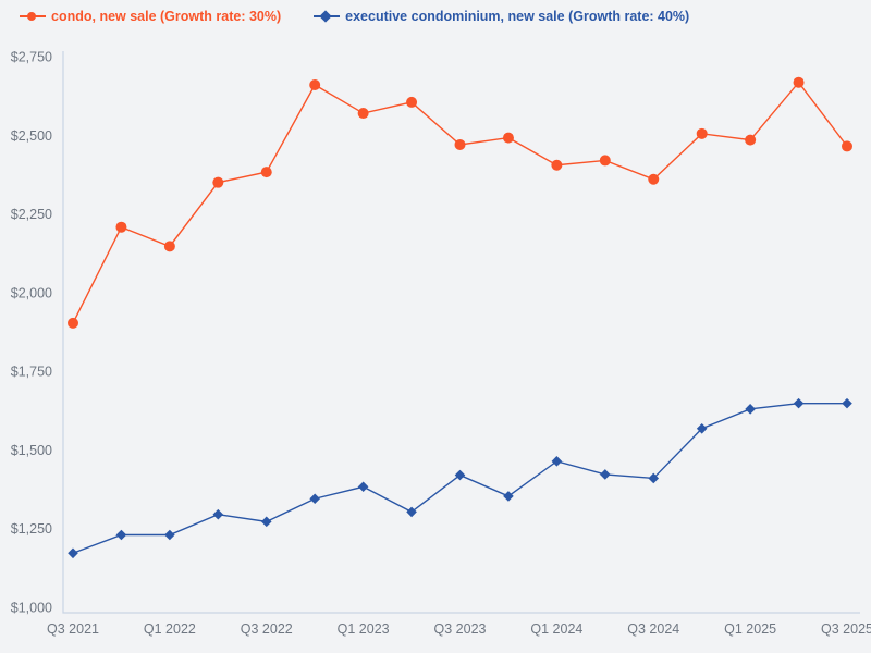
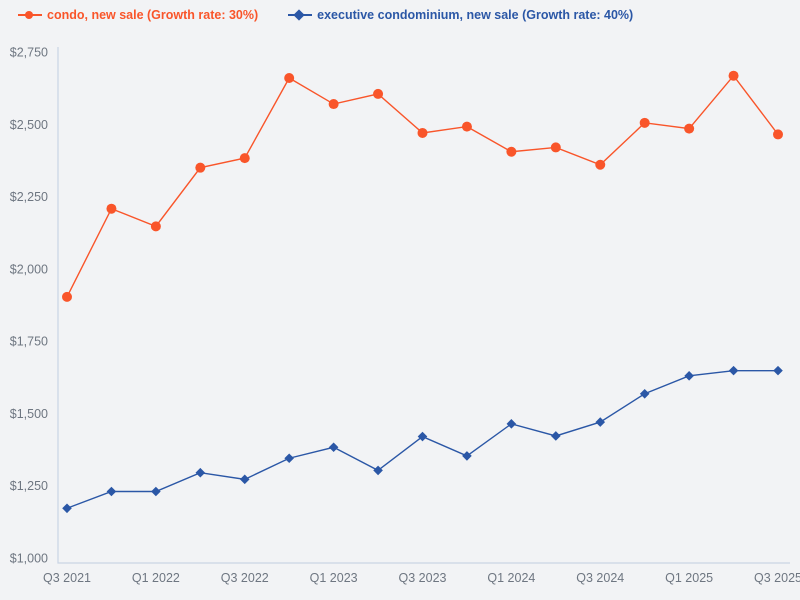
executive condominium, new sale (Growth rate: 40%)/Q3 2024: $1410 -> $1470
